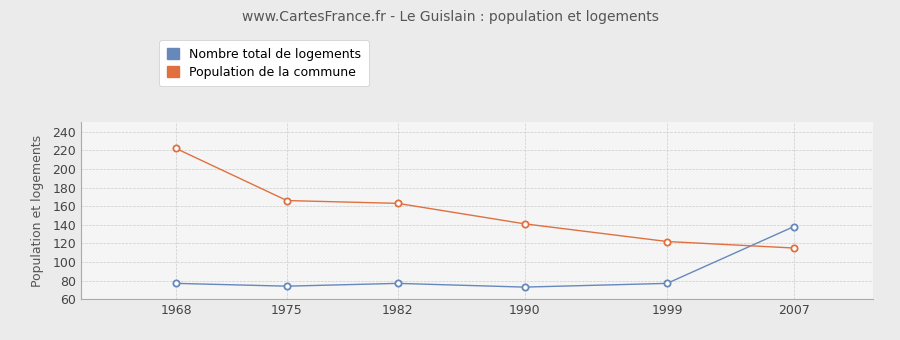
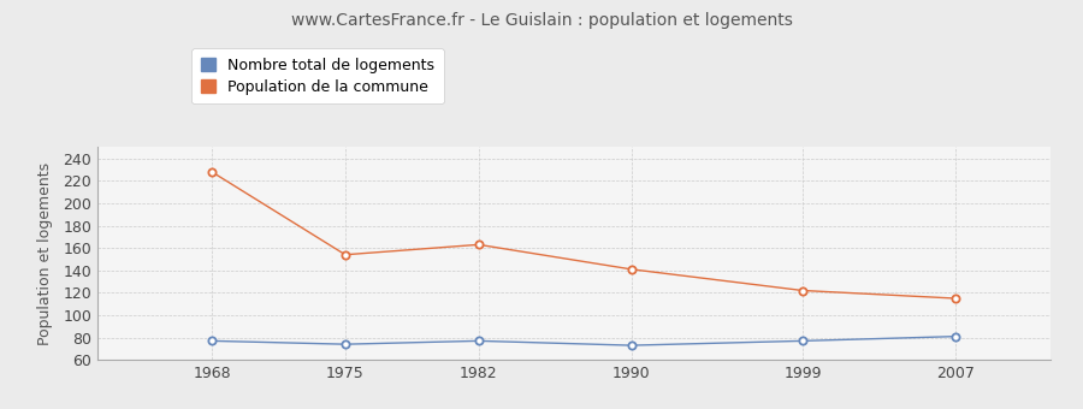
Population de la commune/1968: 222 -> 228
Population de la commune/1975: 166 -> 154
Nombre total de logements/2007: 138 -> 81
